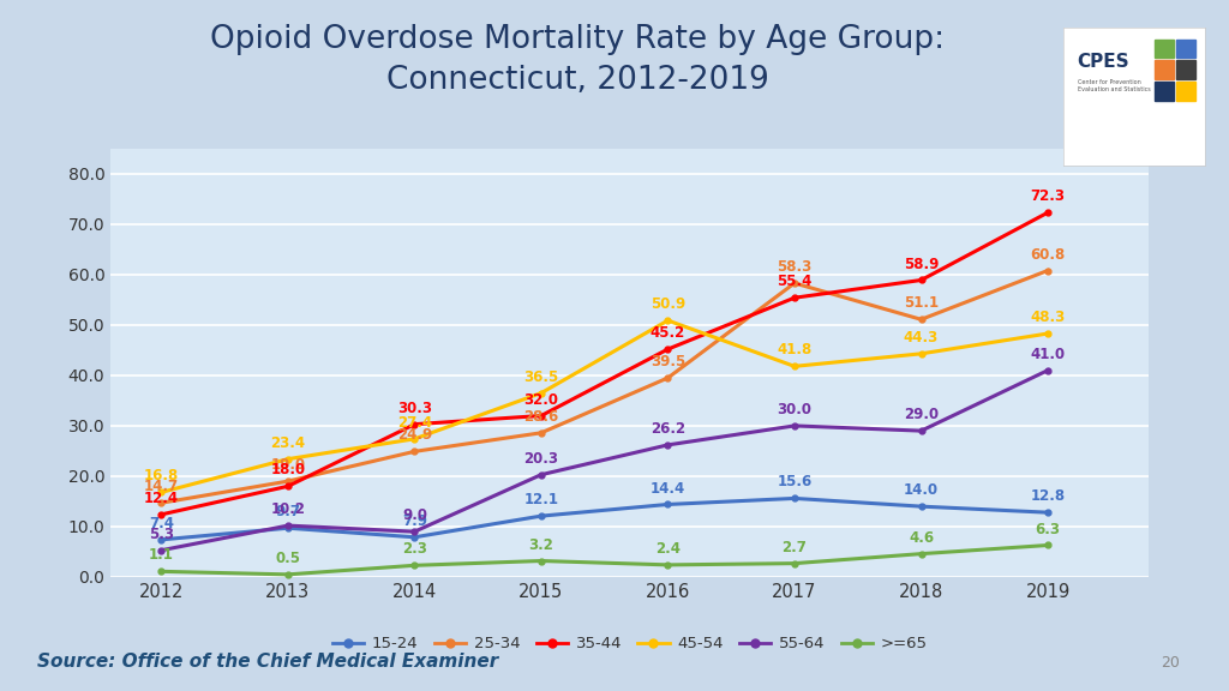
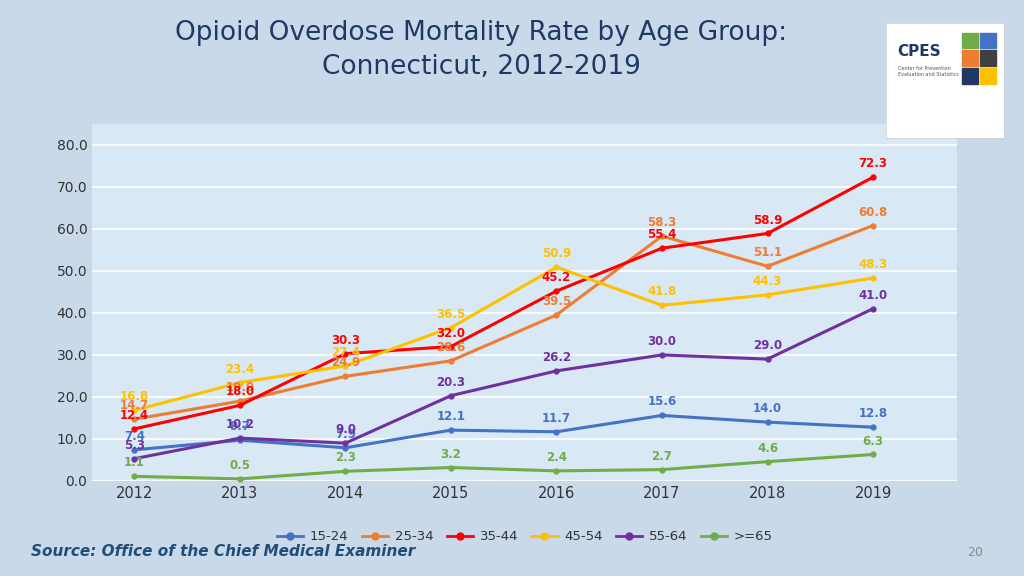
15-24/2016: 14.4 -> 11.7
